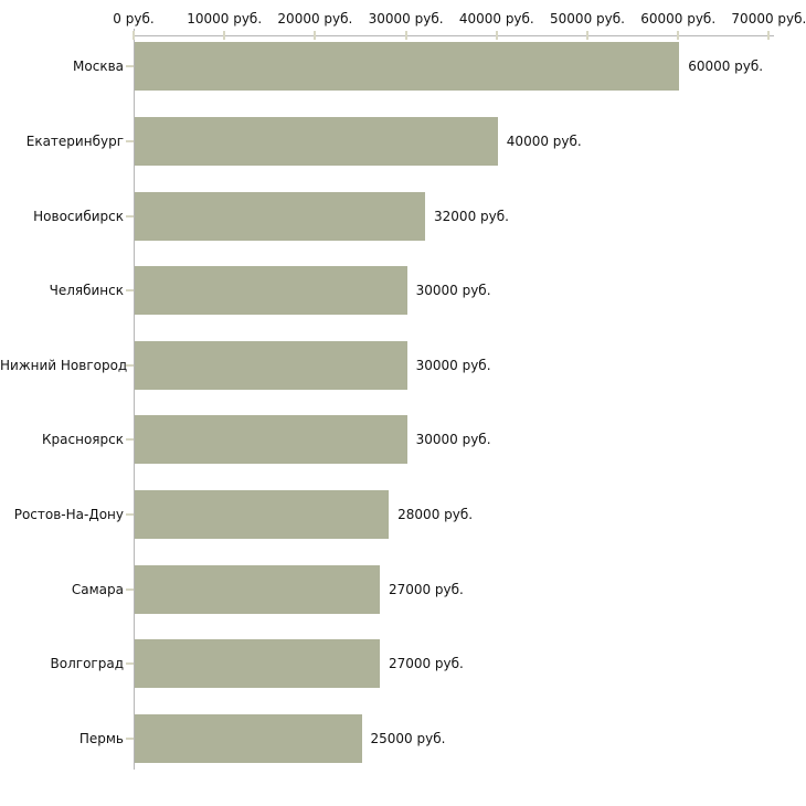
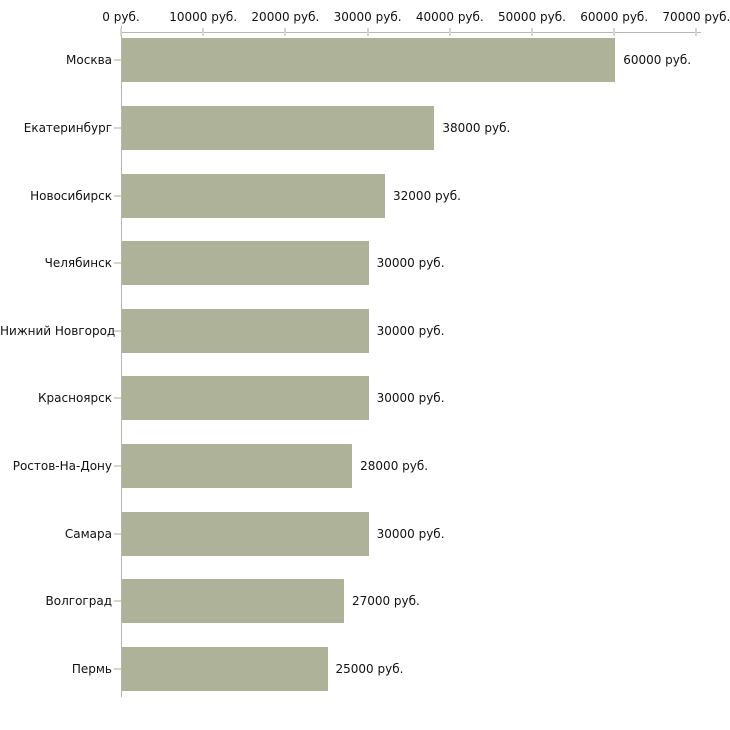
Екатеринбург: 40000 -> 38000
Самара: 27000 -> 30000
